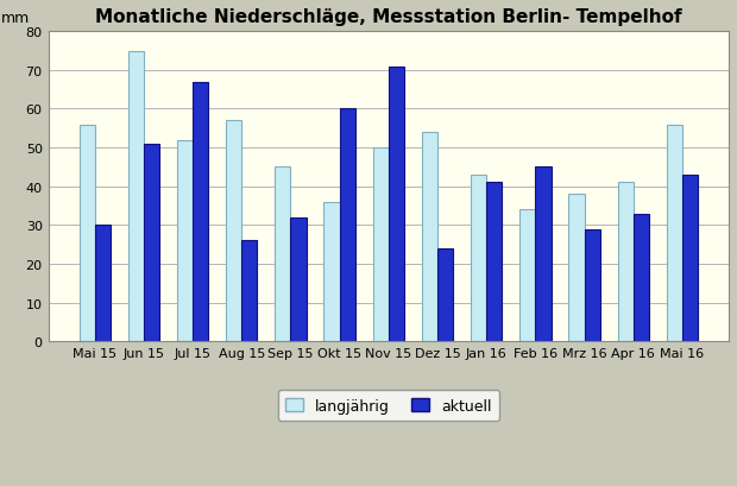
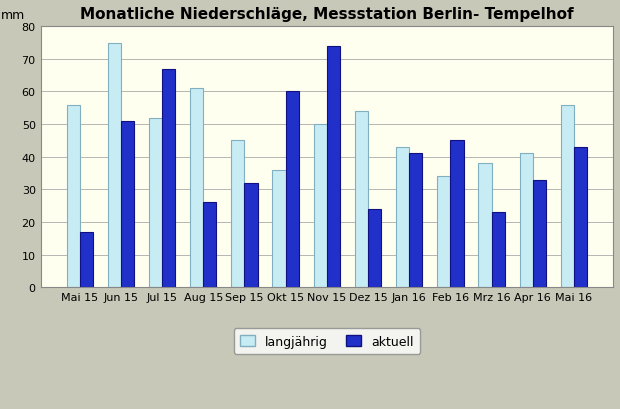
aktuell/Mai 15: 30 -> 17
langjährig/Aug 15: 57 -> 61
aktuell/Nov 15: 71 -> 74
aktuell/Mrz 16: 29 -> 23
